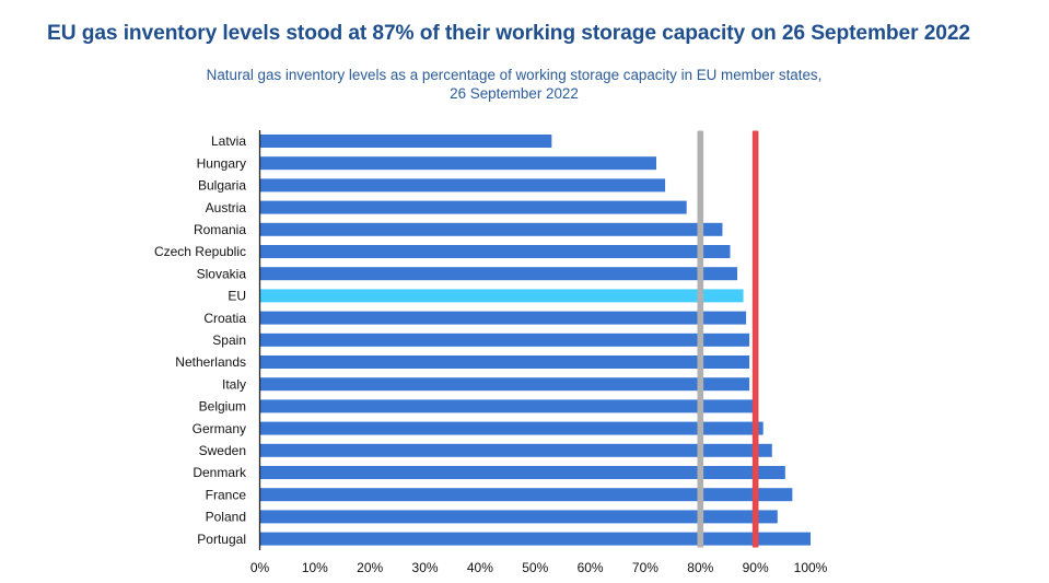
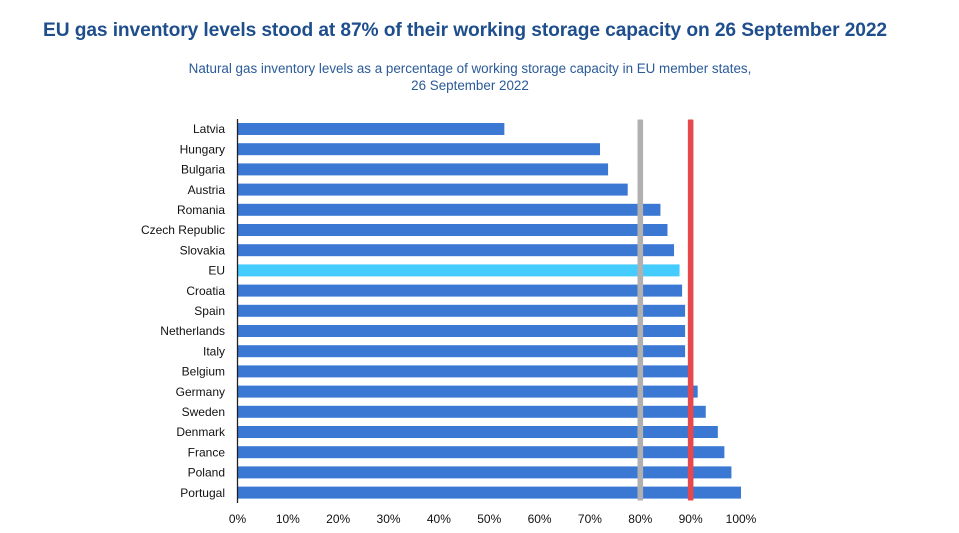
Poland: 94% -> 98%
